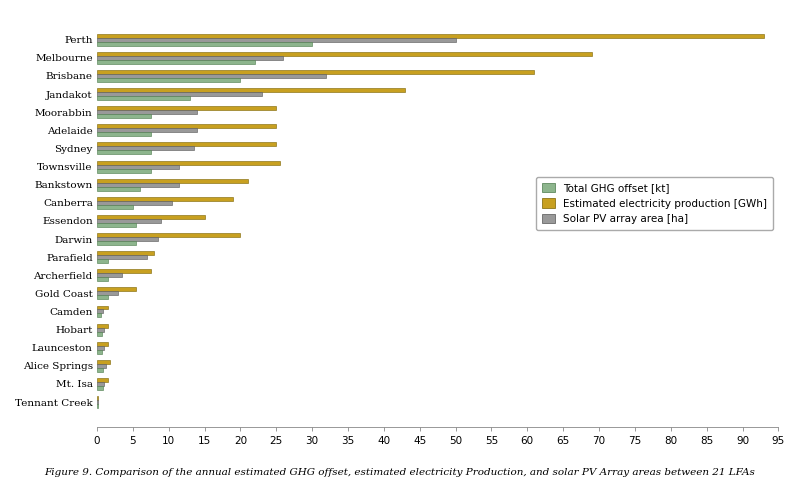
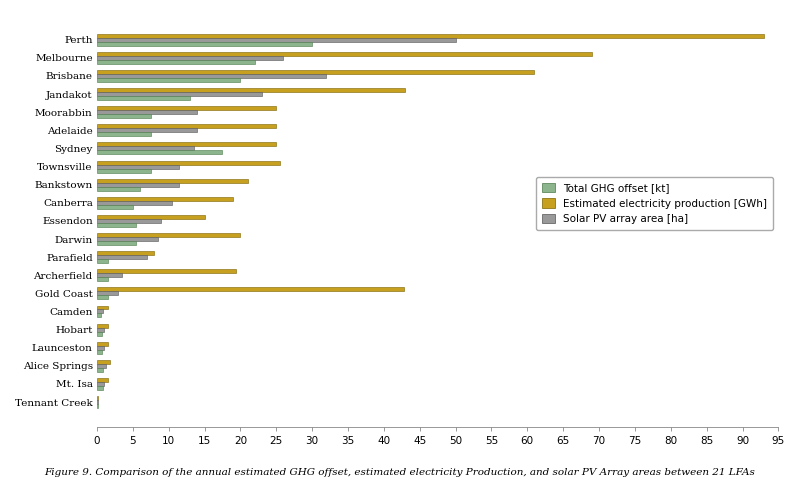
Total GHG offset [kt]/Sydney: 7.5 -> 17.4
Estimated electricity production [GWh]/Archerfield: 7.5 -> 19.4
Estimated electricity production [GWh]/Gold Coast: 5.5 -> 42.8
